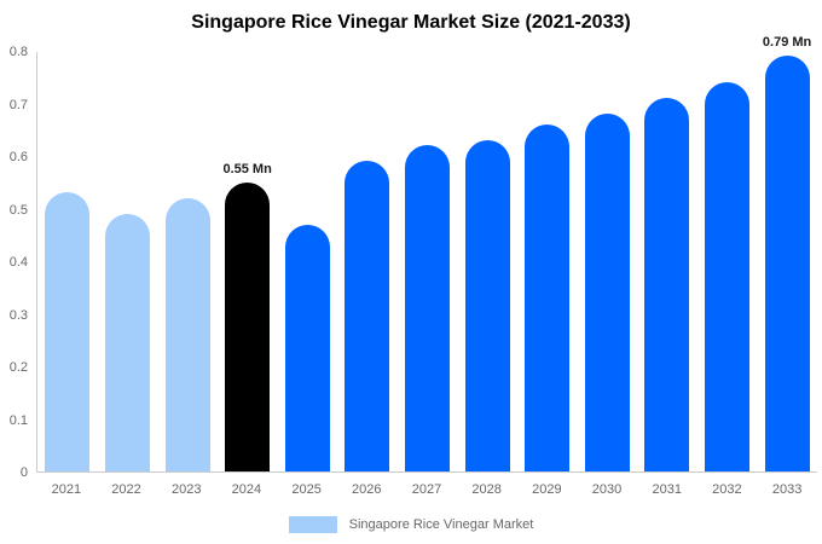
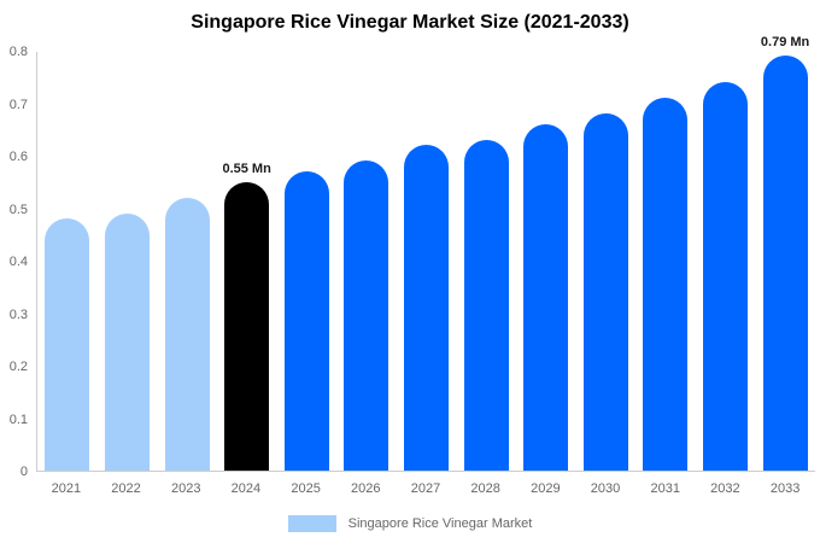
2021: 0.53 -> 0.48
2025: 0.47 -> 0.57
